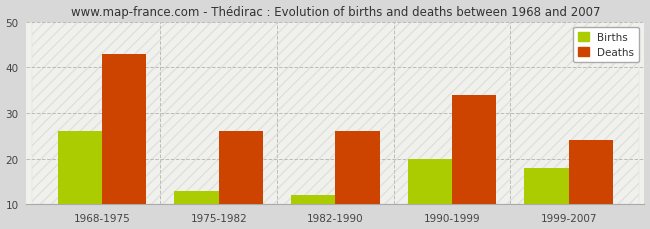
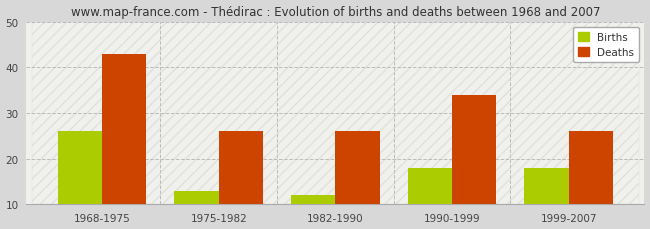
Births/1990-1999: 20 -> 18
Deaths/1999-2007: 24 -> 26
